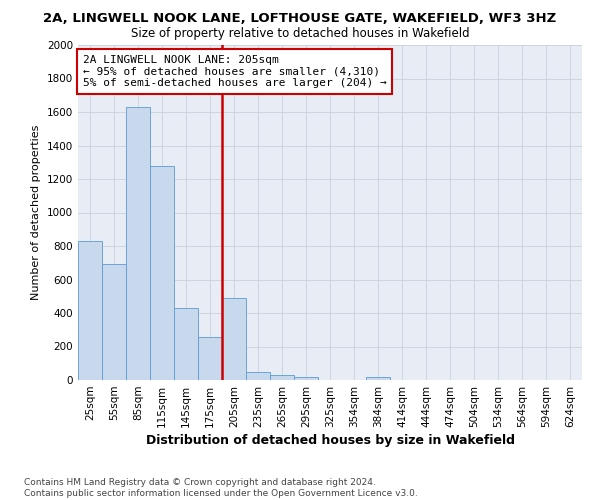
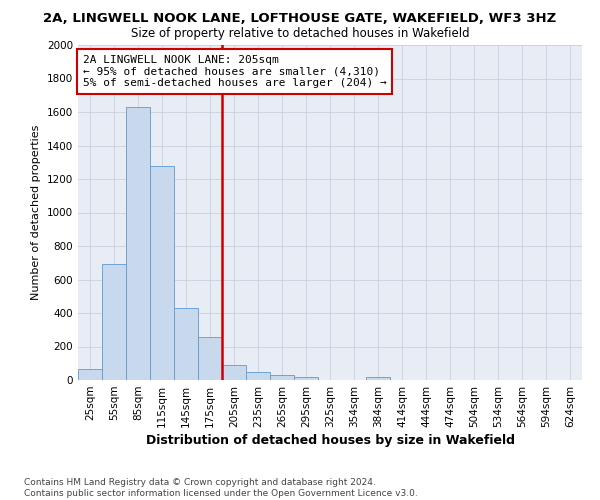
25sqm: 830 -> 60
205sqm: 490 -> 90
